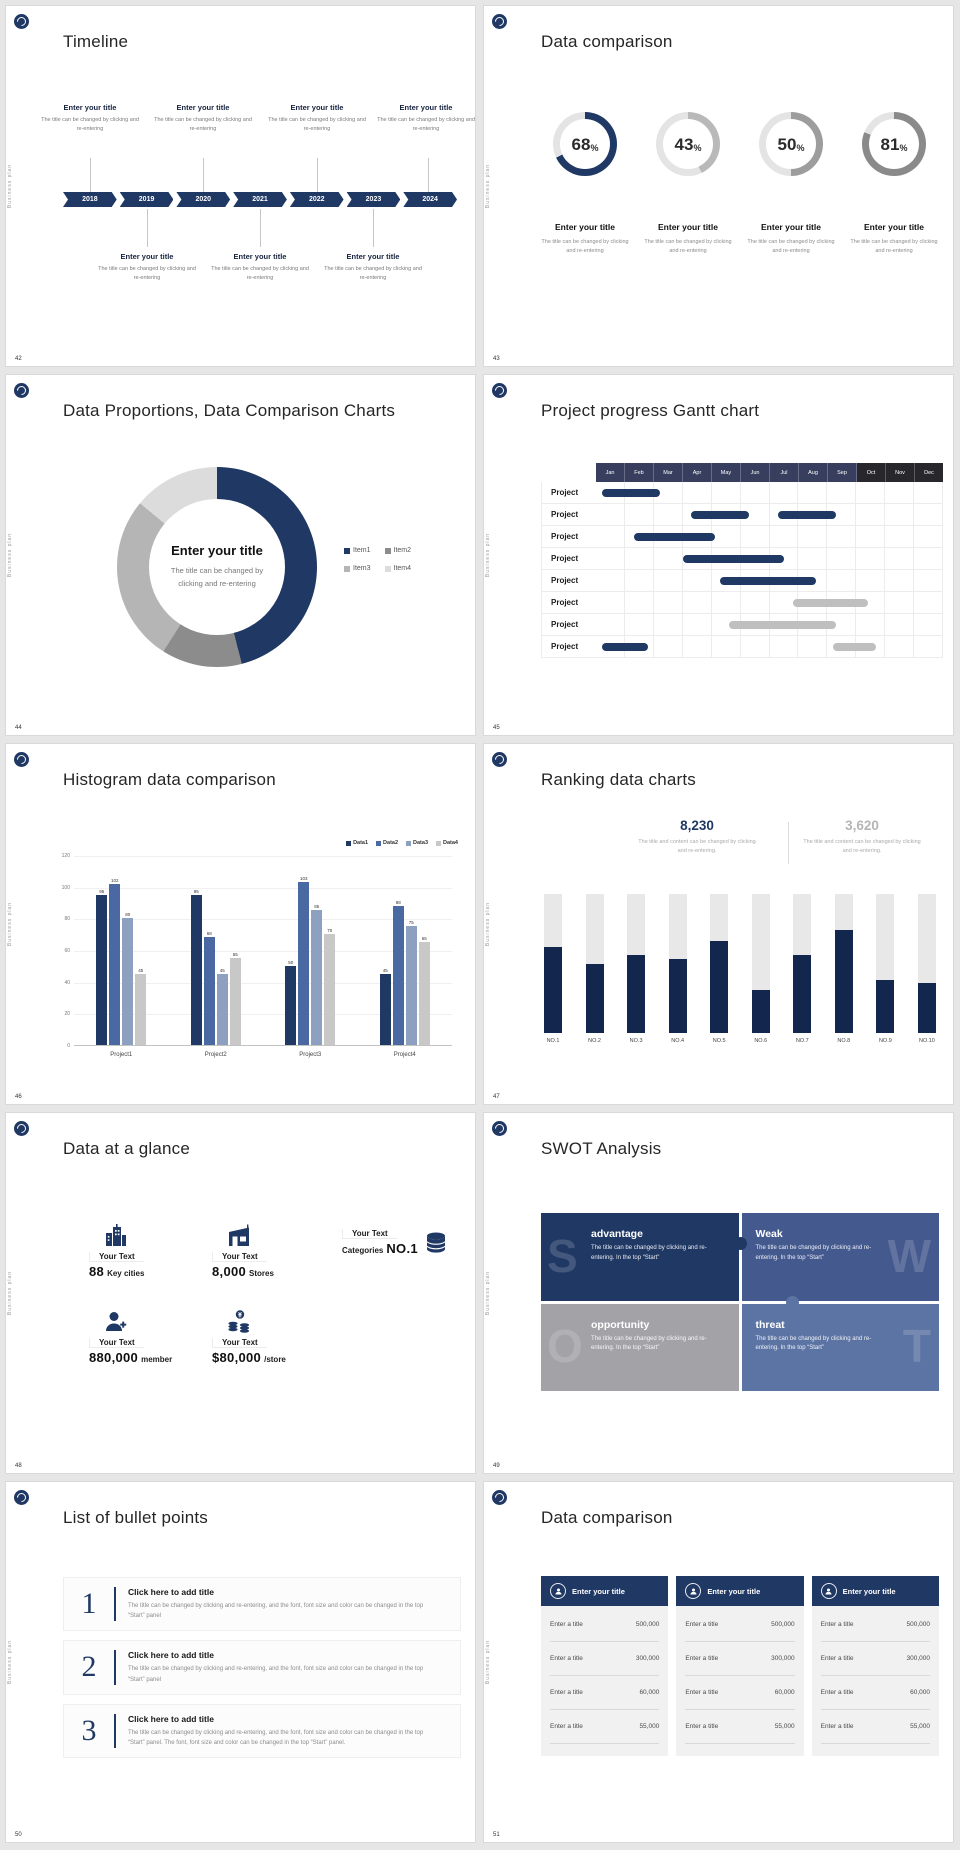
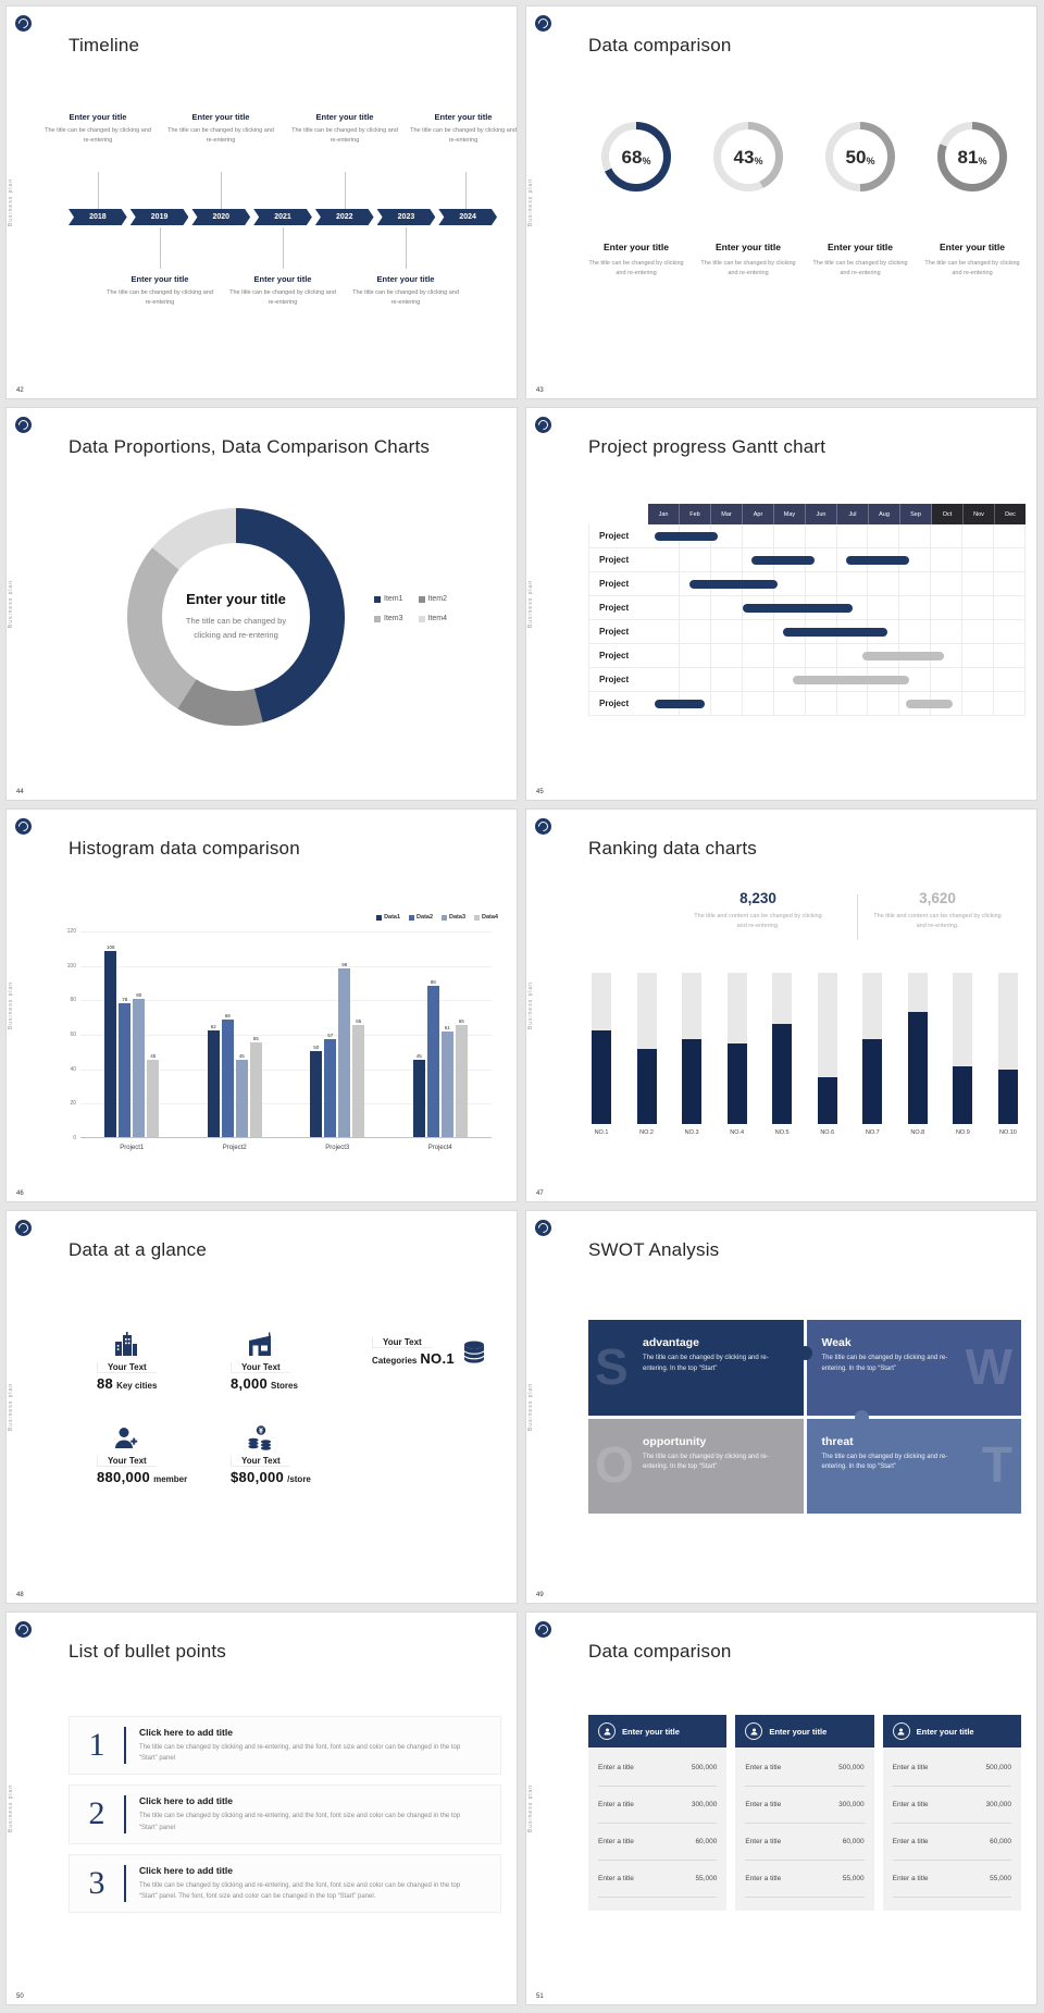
Histogram data comparison/Data1/Project1: 95 -> 108
Histogram data comparison/Data2/Project1: 102 -> 78
Histogram data comparison/Data1/Project2: 95 -> 62
Histogram data comparison/Data2/Project3: 103 -> 57
Histogram data comparison/Data3/Project3: 85 -> 98
Histogram data comparison/Data4/Project3: 70 -> 65
Histogram data comparison/Data3/Project4: 75 -> 61
